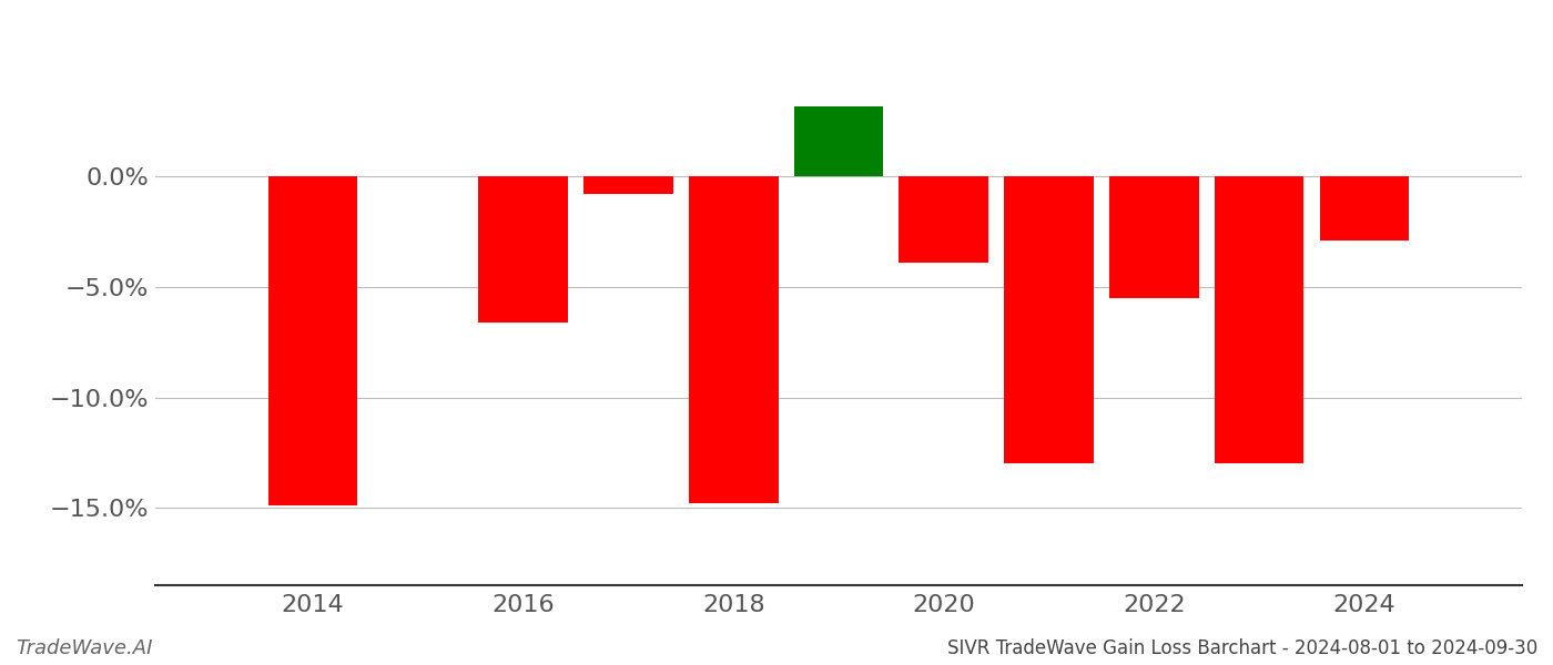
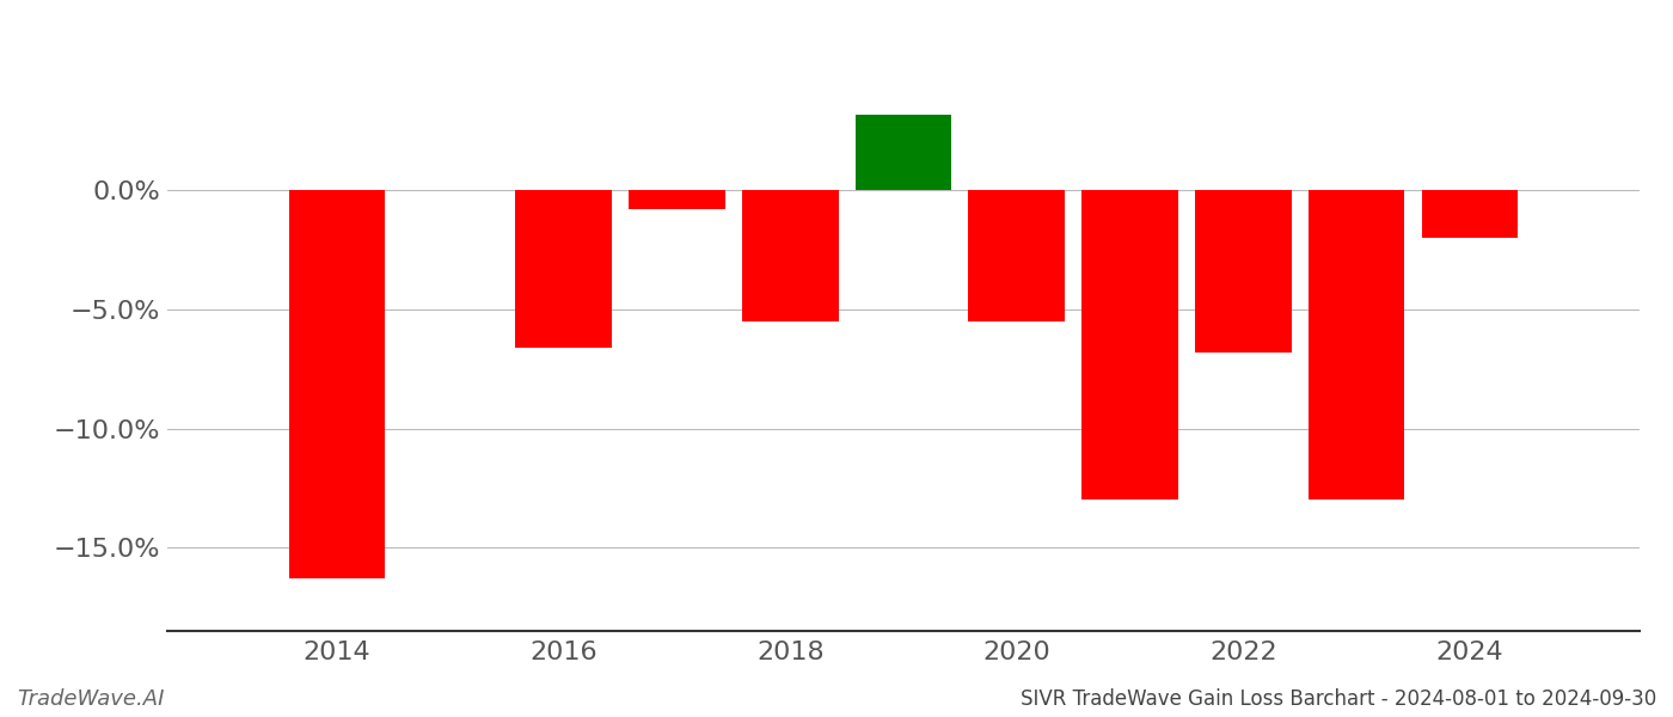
2014: -14.9% -> -16.3%
2018: -14.8% -> -5.5%
2020: -3.9% -> -5.5%
2022: -5.5% -> -6.8%
2024: -2.9% -> -2.0%
